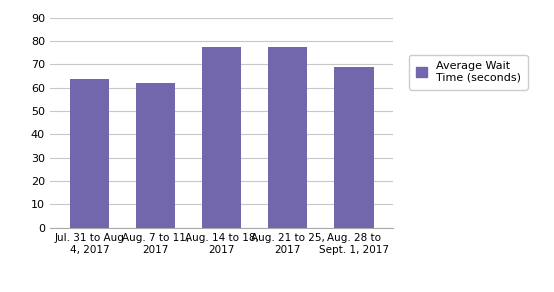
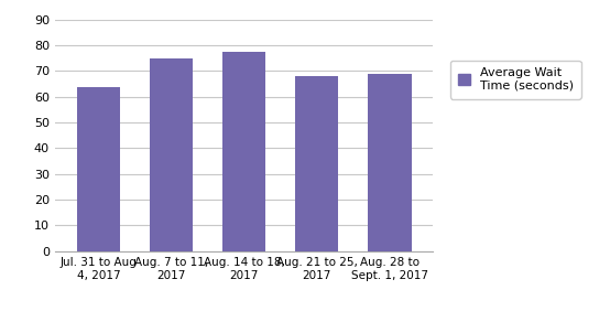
Aug. 7 to 11, 2017: 62.0 -> 75.0
Aug. 21 to 25, 2017: 77.5 -> 68.0
